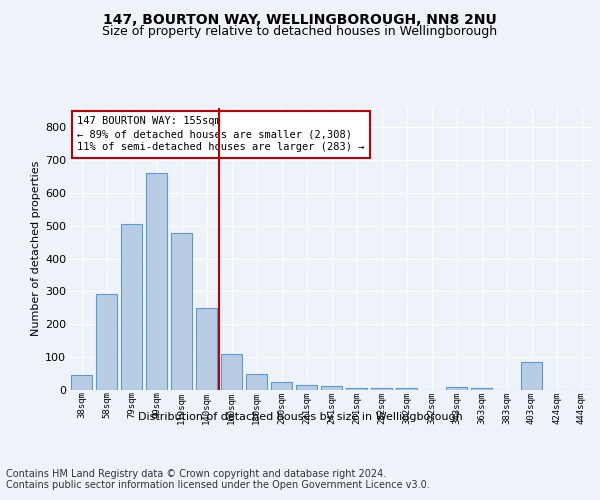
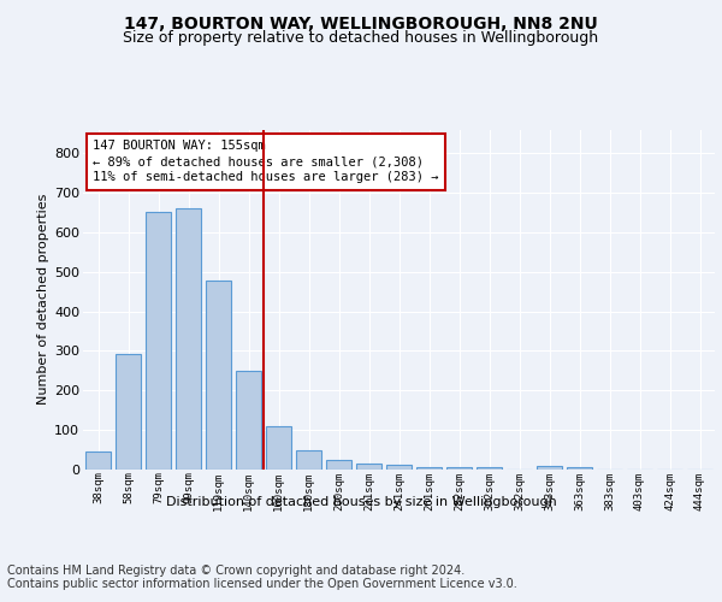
79sqm: 505 -> 652
403sqm: 85 -> 1
